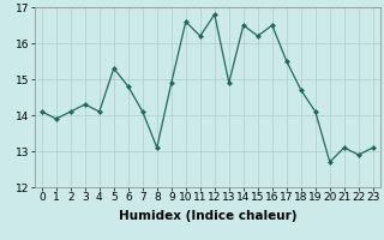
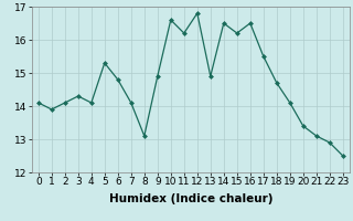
20: 12.7 -> 13.4
23: 13.1 -> 12.5
